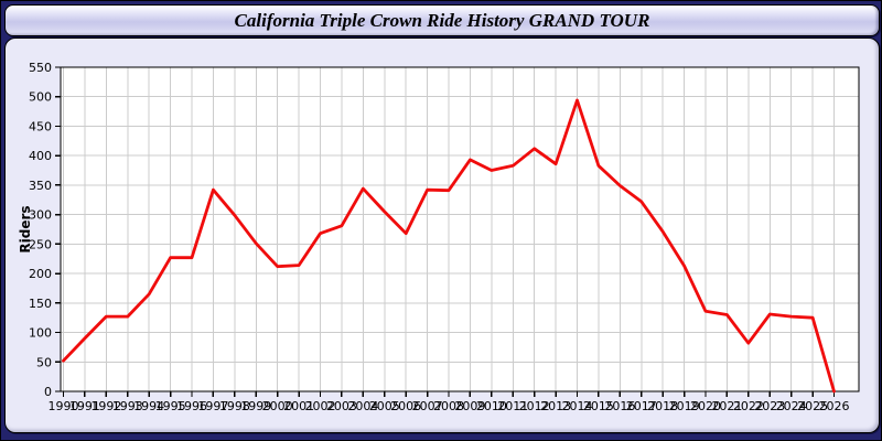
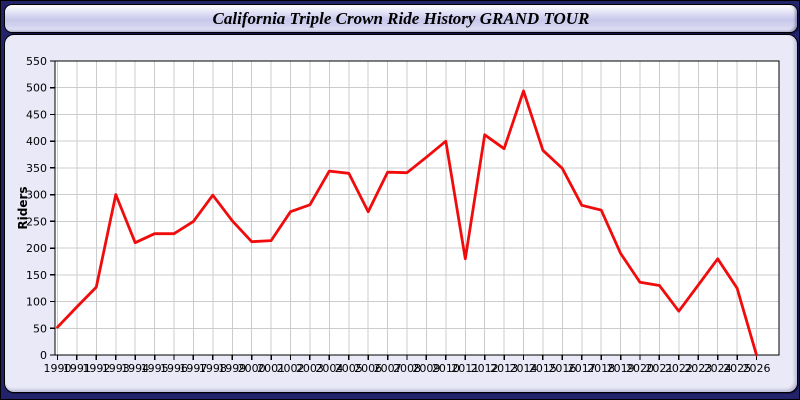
1993: 130 -> 300
1994: 160 -> 210
1997: 340 -> 250
2005: 300 -> 340
2009: 390 -> 370
2010: 380 -> 400
2011: 380 -> 180
2017: 320 -> 280
2019: 210 -> 190
2024: 130 -> 180
